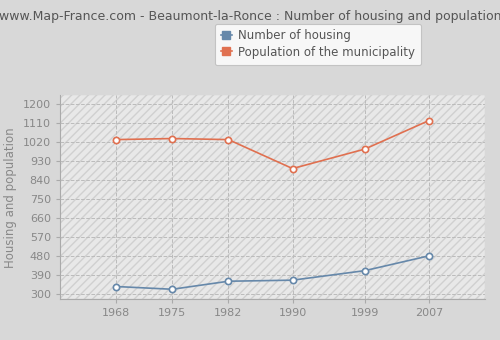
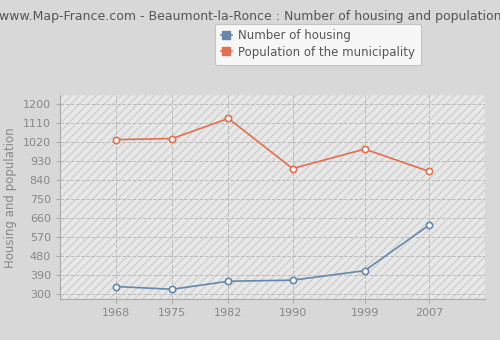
Population of the municipality/1982: 1030 -> 1130
Number of housing/2007: 480 -> 625
Population of the municipality/2007: 1120 -> 880
